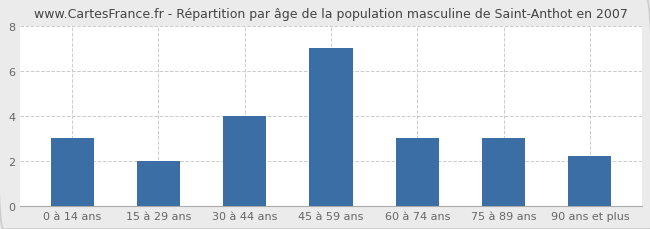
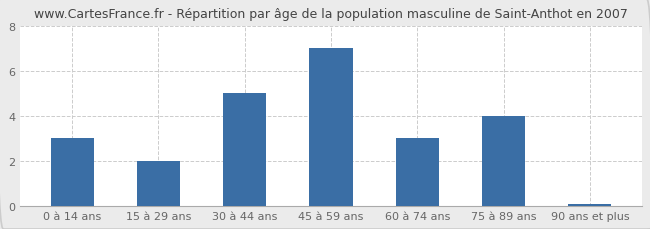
30 à 44 ans: 4.0 -> 5.0
75 à 89 ans: 3.0 -> 4.0
90 ans et plus: 2.2 -> 0.1
